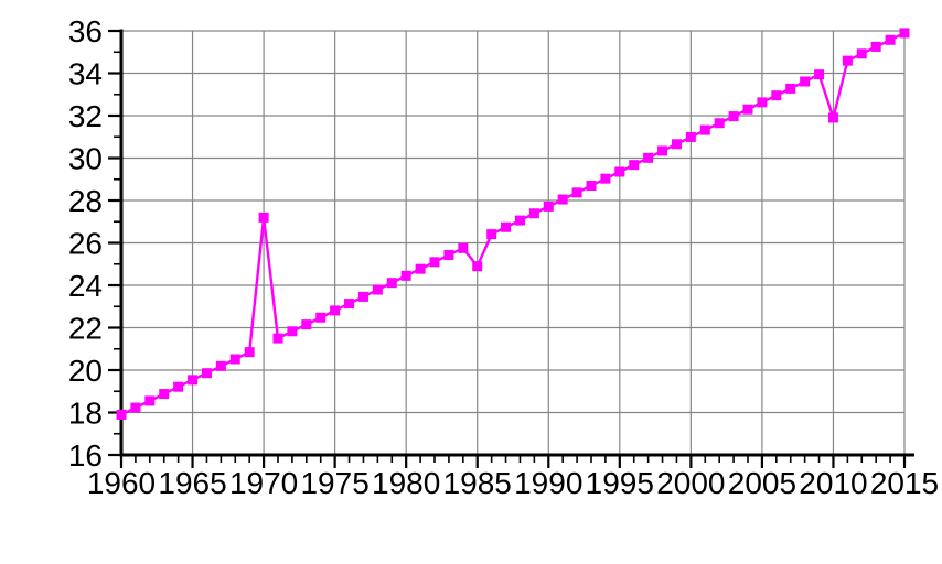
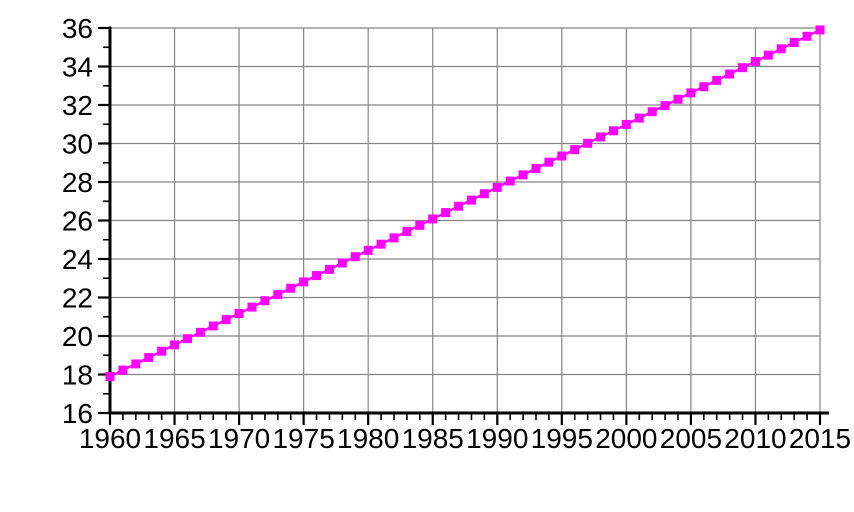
1970: 27.2 -> 21.2
1985: 24.9 -> 26.1
2010: 31.9 -> 34.3
